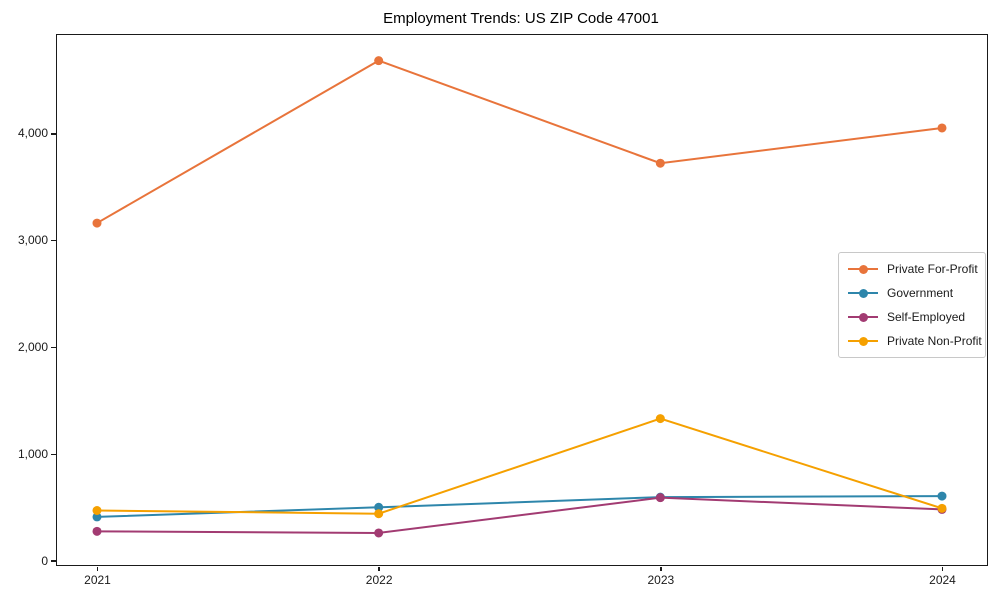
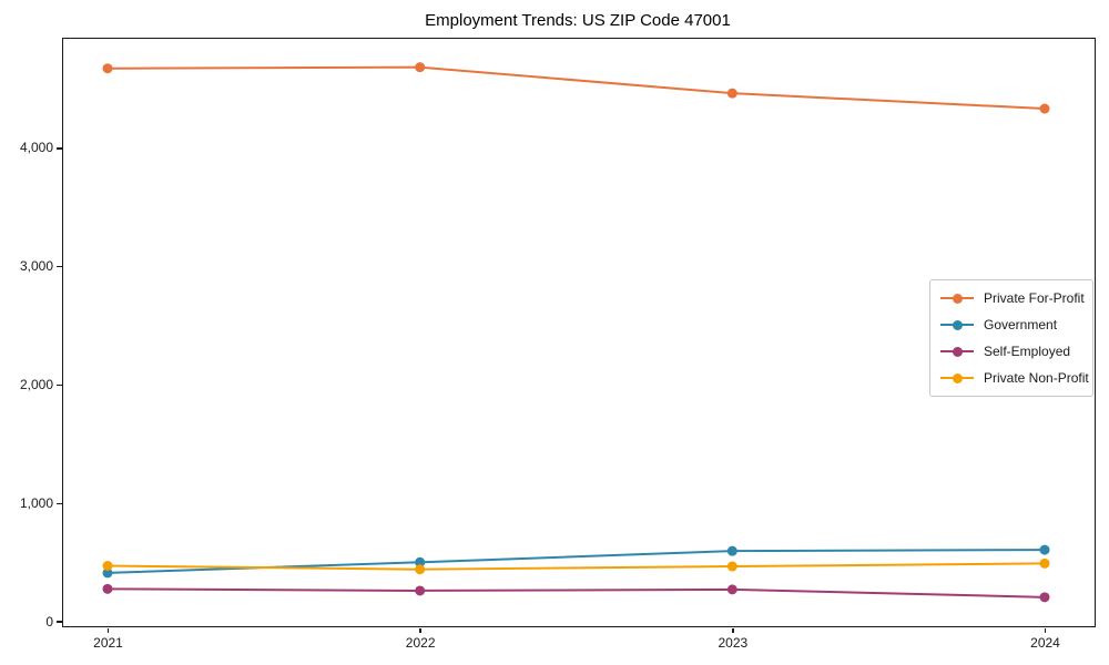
Private For-Profit/2021: 3160 -> 4670
Private For-Profit/2023: 3720 -> 4460
Self-Employed/2023: 590 -> 270
Private Non-Profit/2023: 1330 -> 460
Private For-Profit/2024: 4050 -> 4330
Self-Employed/2024: 480 -> 200
